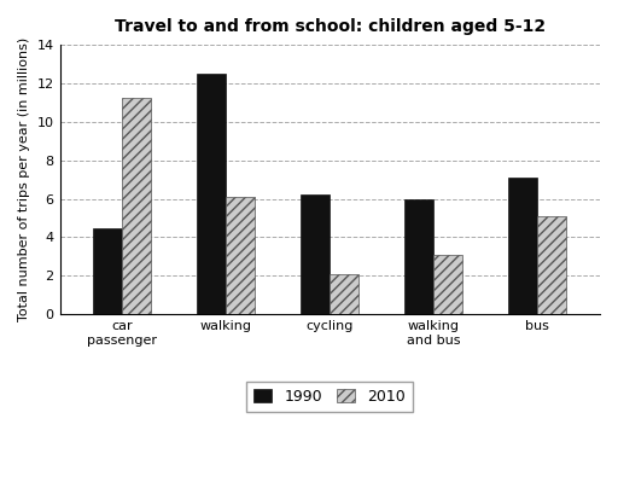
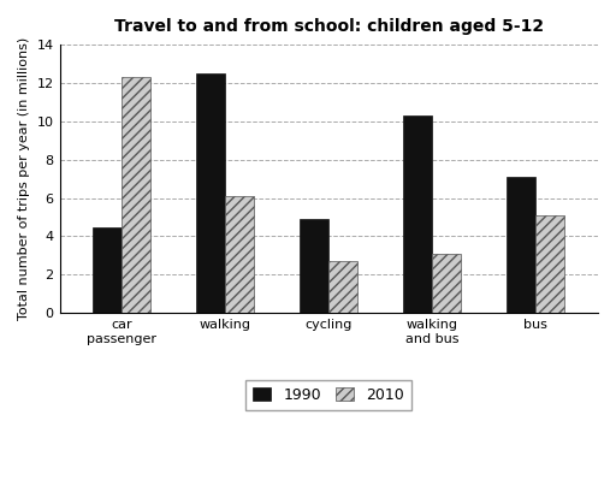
2010/car passenger: 11.2 -> 12.3
1990/cycling: 6.2 -> 4.9
2010/cycling: 2.1 -> 2.7
1990/walking and bus: 6.0 -> 10.3
